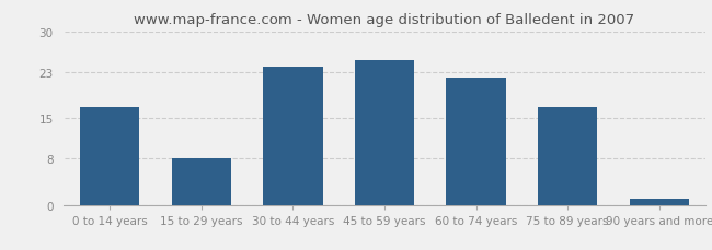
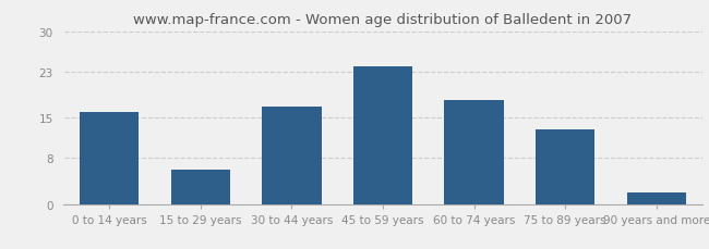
0 to 14 years: 17 -> 16
15 to 29 years: 8 -> 6
30 to 44 years: 24 -> 17
45 to 59 years: 25 -> 24
60 to 74 years: 22 -> 18
75 to 89 years: 17 -> 13
90 years and more: 1 -> 2
